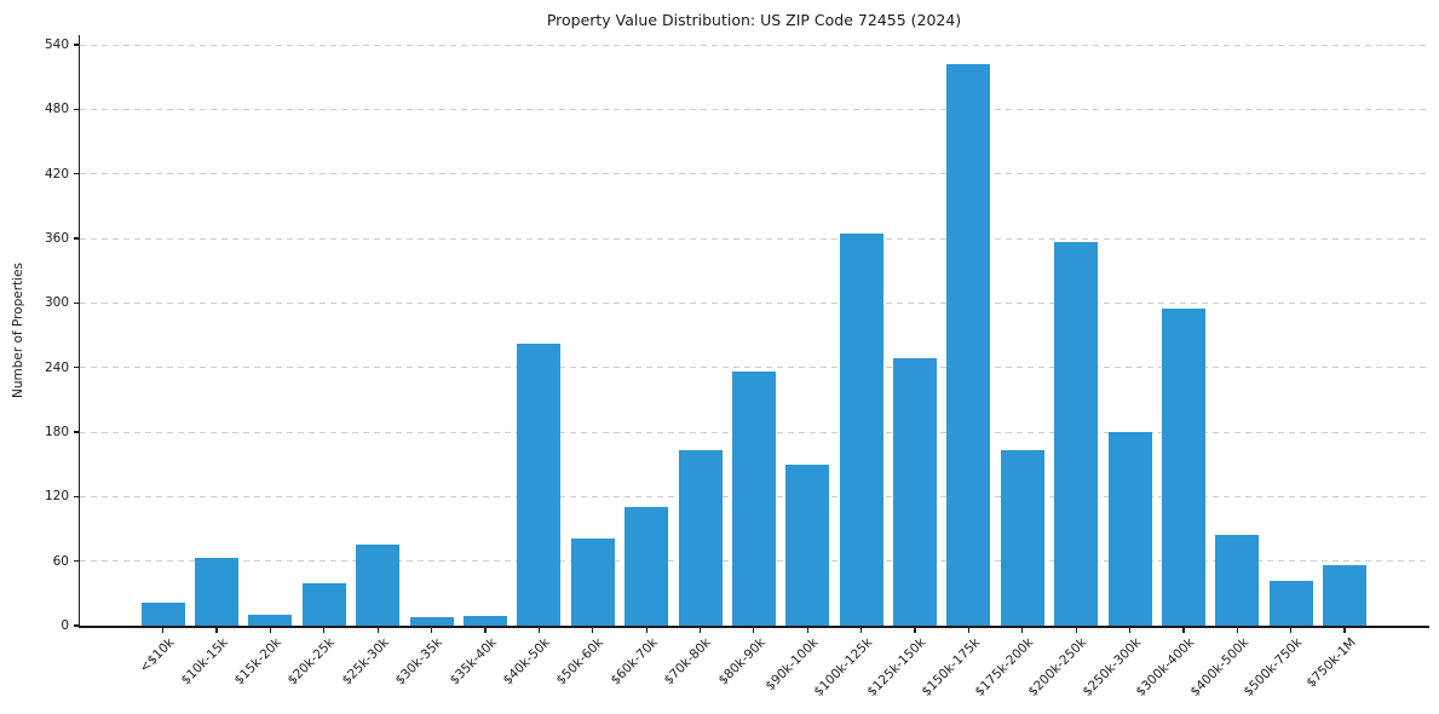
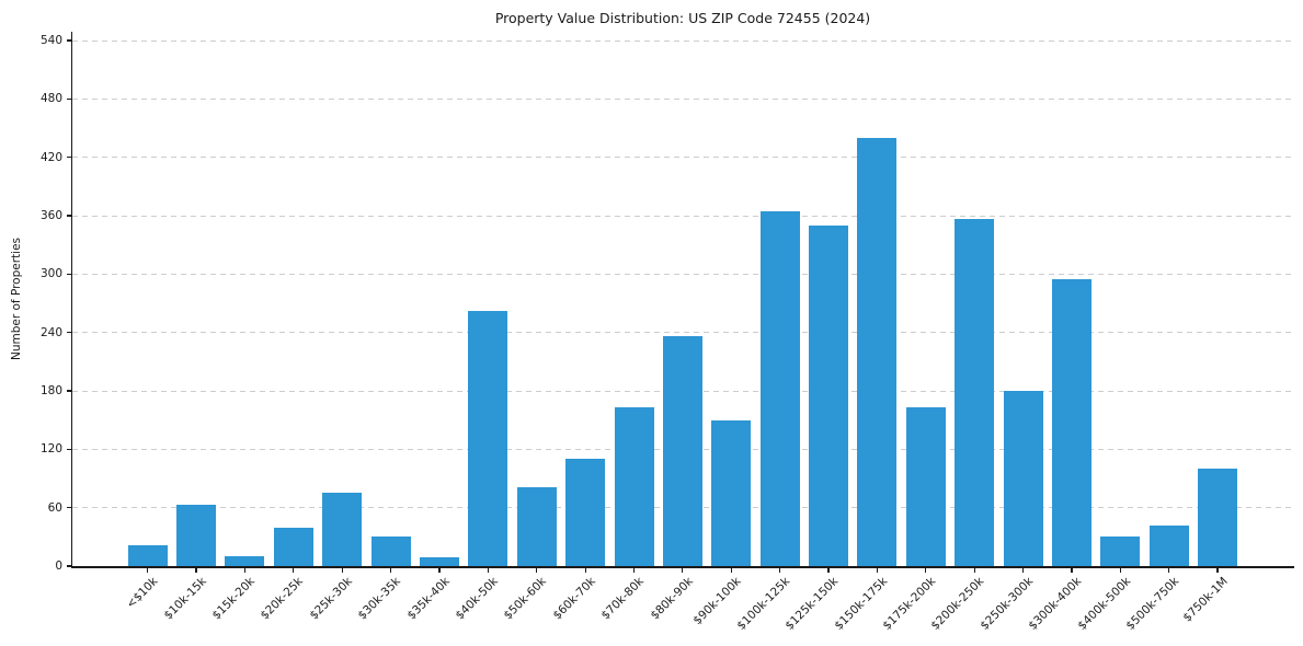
$30k-35k: 10 -> 30
$125k-150k: 250 -> 350
$150k-175k: 520 -> 440
$400k-500k: 80 -> 30
$750k-1M: 60 -> 100
